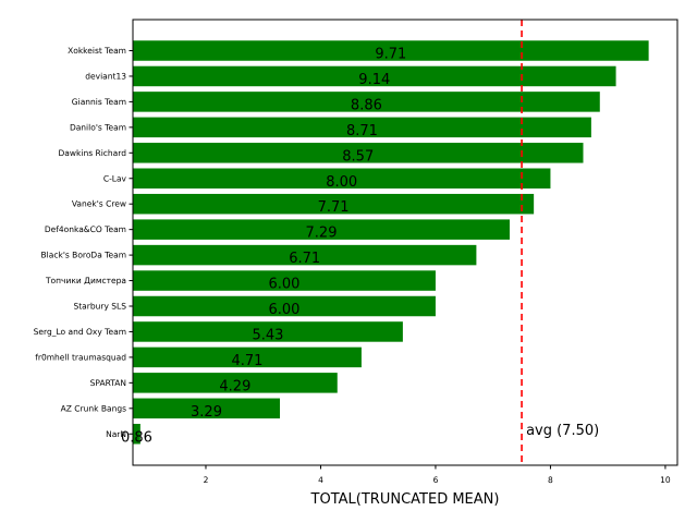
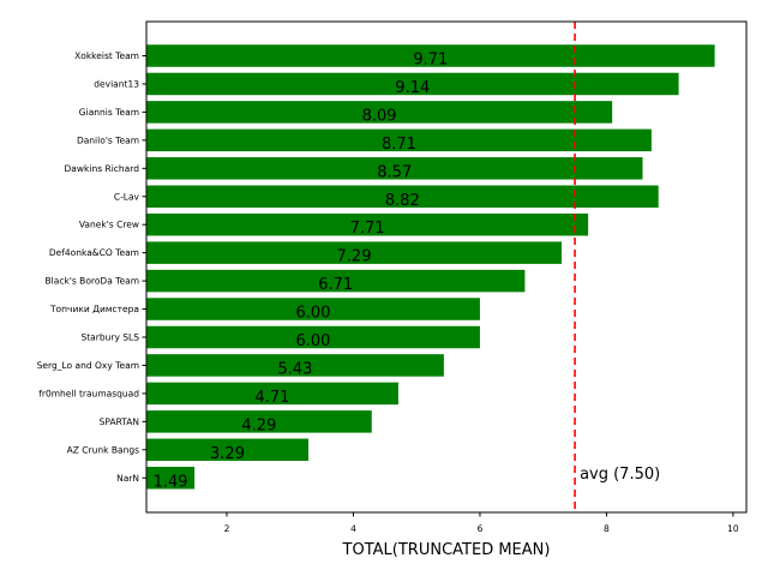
Giannis Team: 8.86 -> 8.09
C-Lav: 8.00 -> 8.82
NarN: 0.86 -> 1.49
